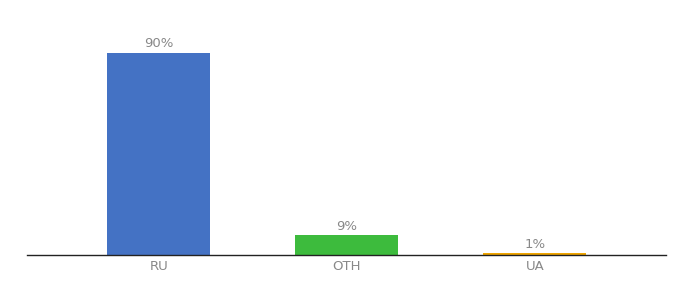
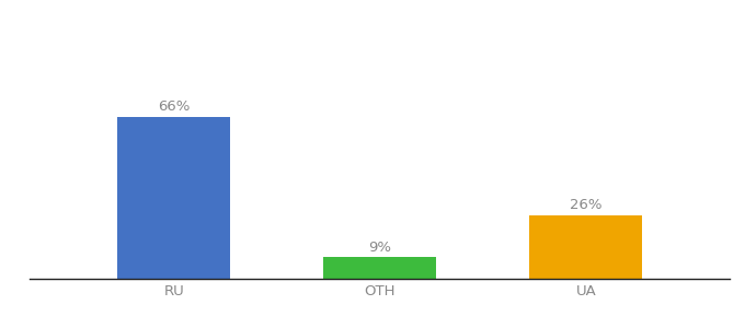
RU: 90% -> 66%
UA: 1% -> 26%
